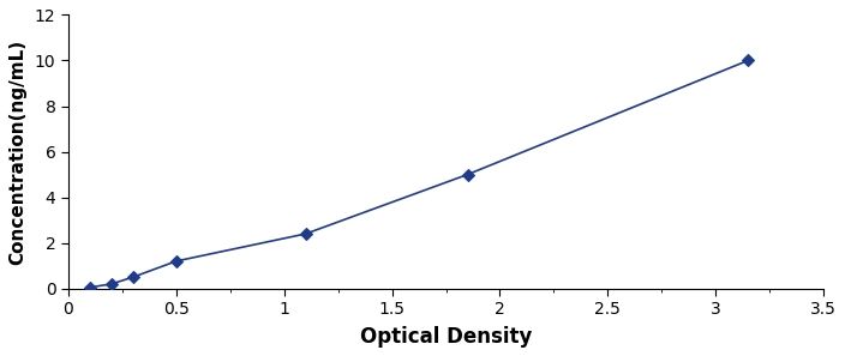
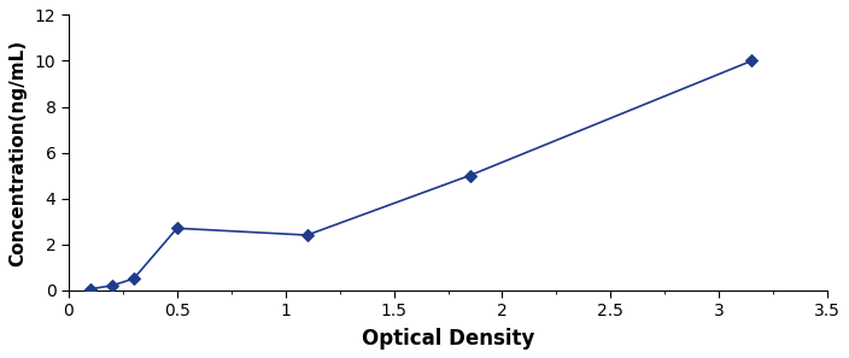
0.5: 1.2 -> 2.7
